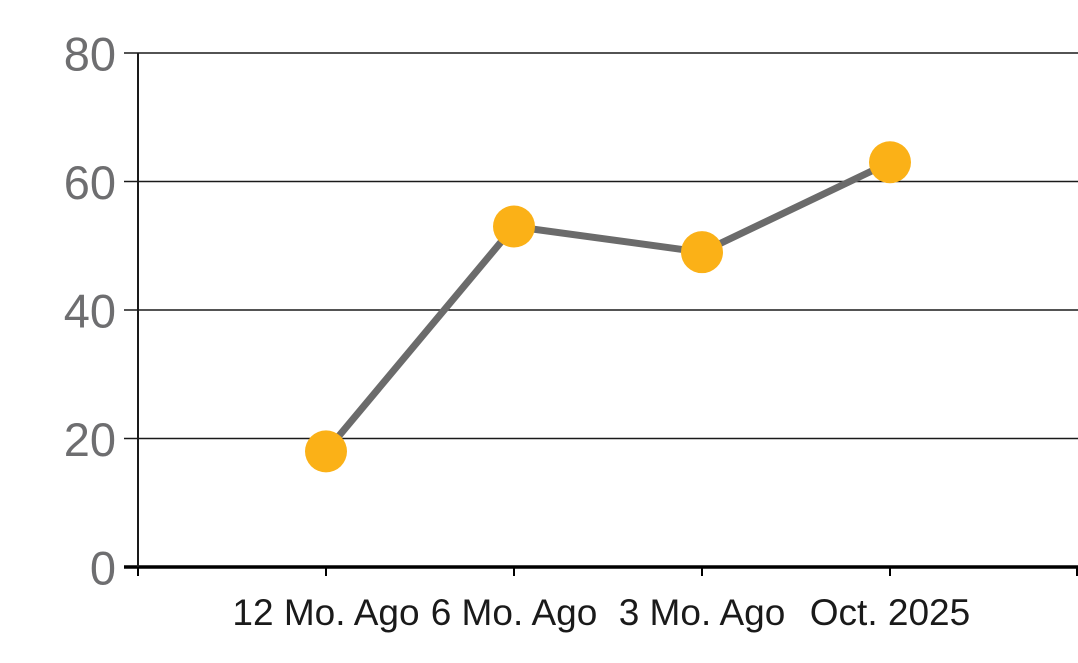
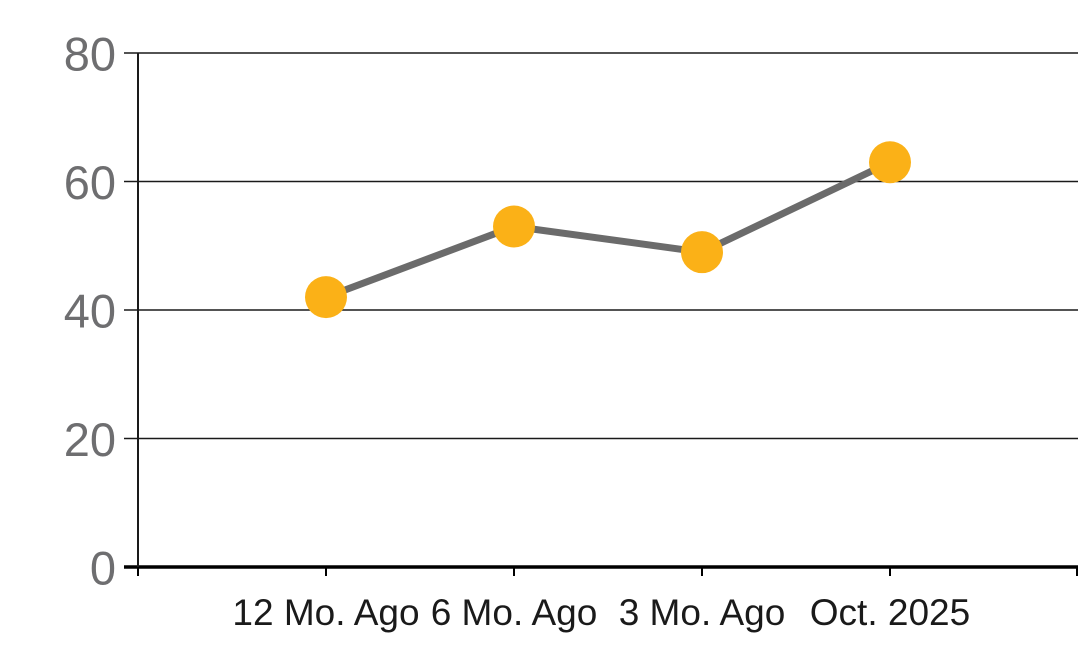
12 Mo. Ago: 18 -> 42
